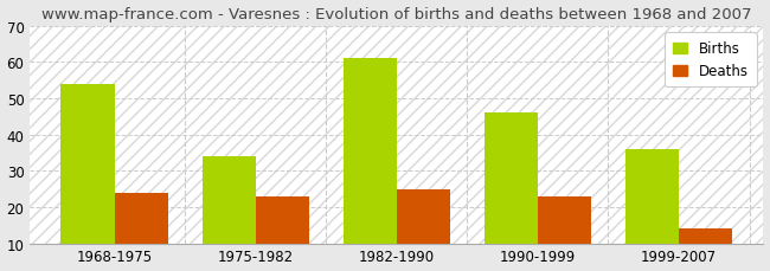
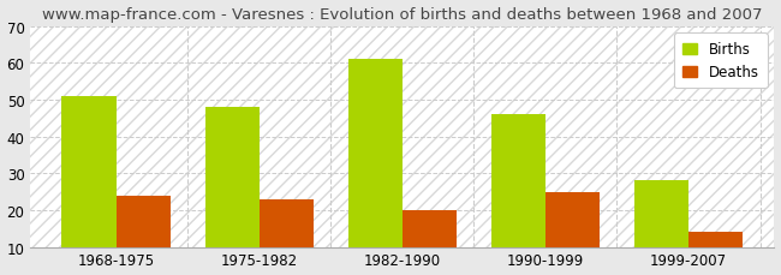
Births/1968-1975: 54 -> 51
Births/1975-1982: 34 -> 48
Deaths/1982-1990: 25 -> 20
Deaths/1990-1999: 23 -> 25
Births/1999-2007: 36 -> 28
